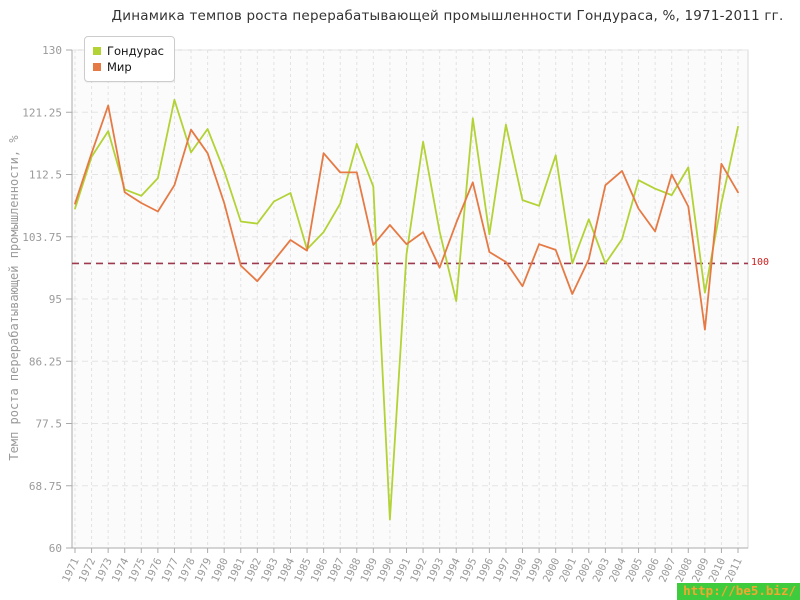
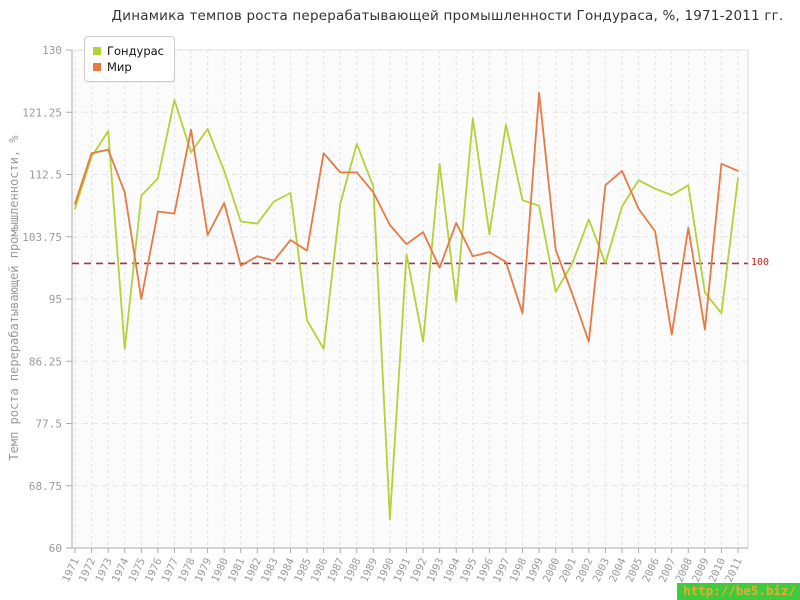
Мир/1973: 122 -> 116
Гондурас/1974: 110 -> 88
Мир/1975: 108 -> 95
Мир/1977: 111 -> 107
Мир/1979: 116 -> 104
Мир/1982: 98 -> 101
Гондурас/1985: 102 -> 92
Гондурас/1986: 104 -> 88
Мир/1989: 103 -> 110
Гондурас/1992: 117 -> 89
Гондурас/1993: 104 -> 114
Мир/1995: 111 -> 101
Мир/1998: 97 -> 93
Мир/1999: 103 -> 124
Гондурас/2000: 115 -> 96
Мир/2002: 101 -> 89
Гондурас/2004: 103 -> 108
Мир/2007: 112 -> 90
Гондурас/2008: 114 -> 111
Мир/2008: 108 -> 105
Гондурас/2010: 108 -> 93
Гондурас/2011: 119 -> 112
Мир/2011: 110 -> 113
